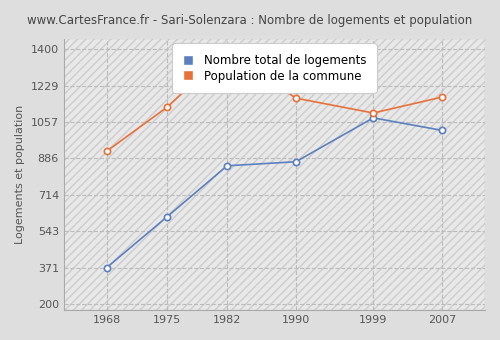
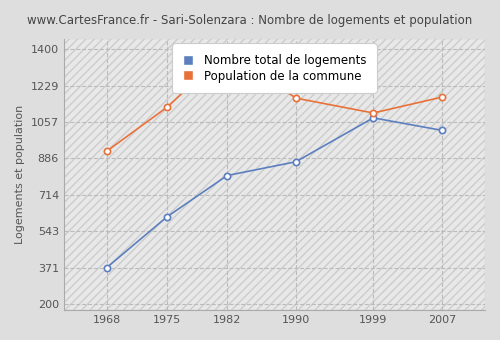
Nombre total de logements/1982: 851 -> 805
